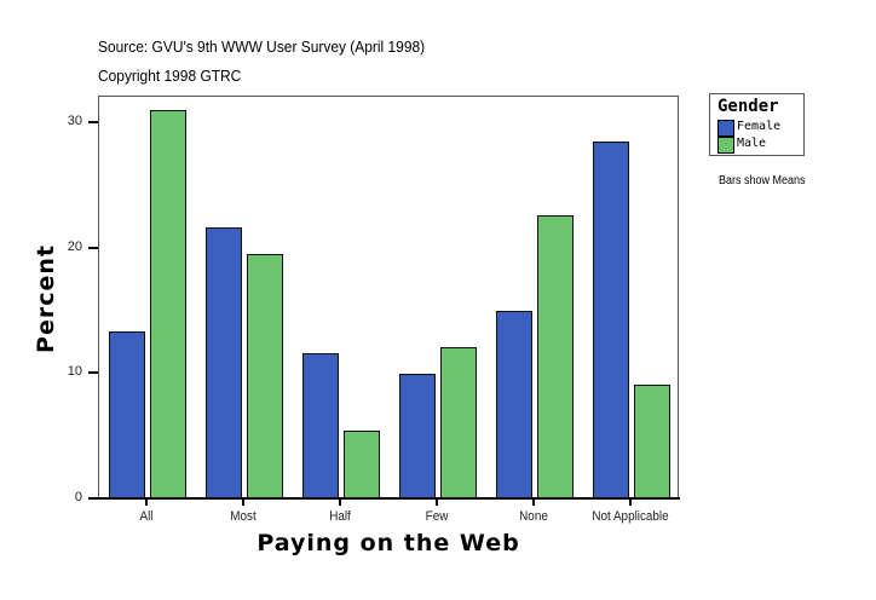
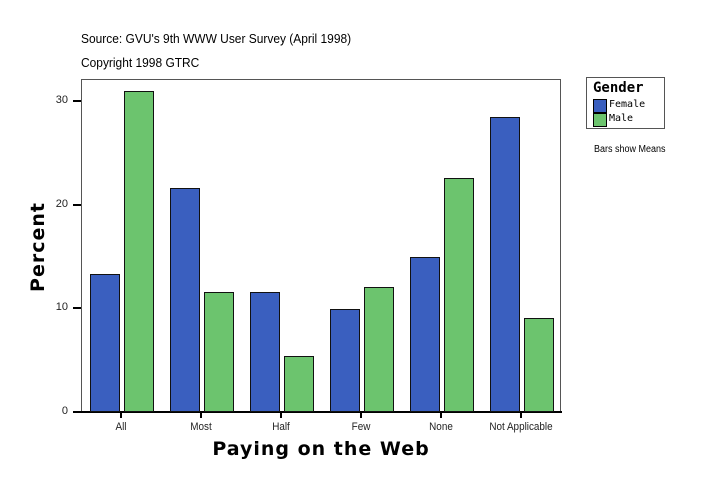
Male/Most: 19.5 -> 11.6
